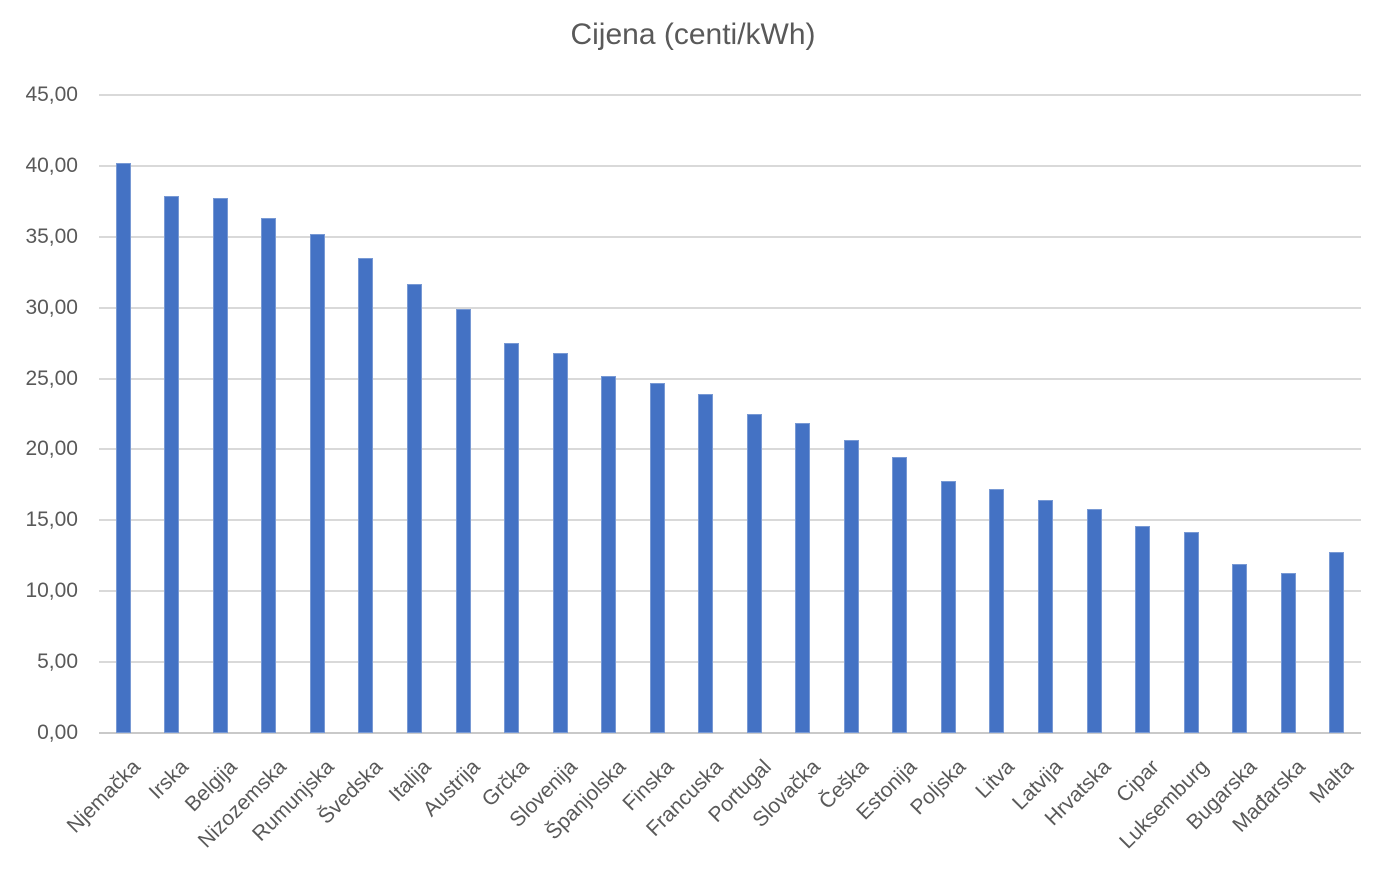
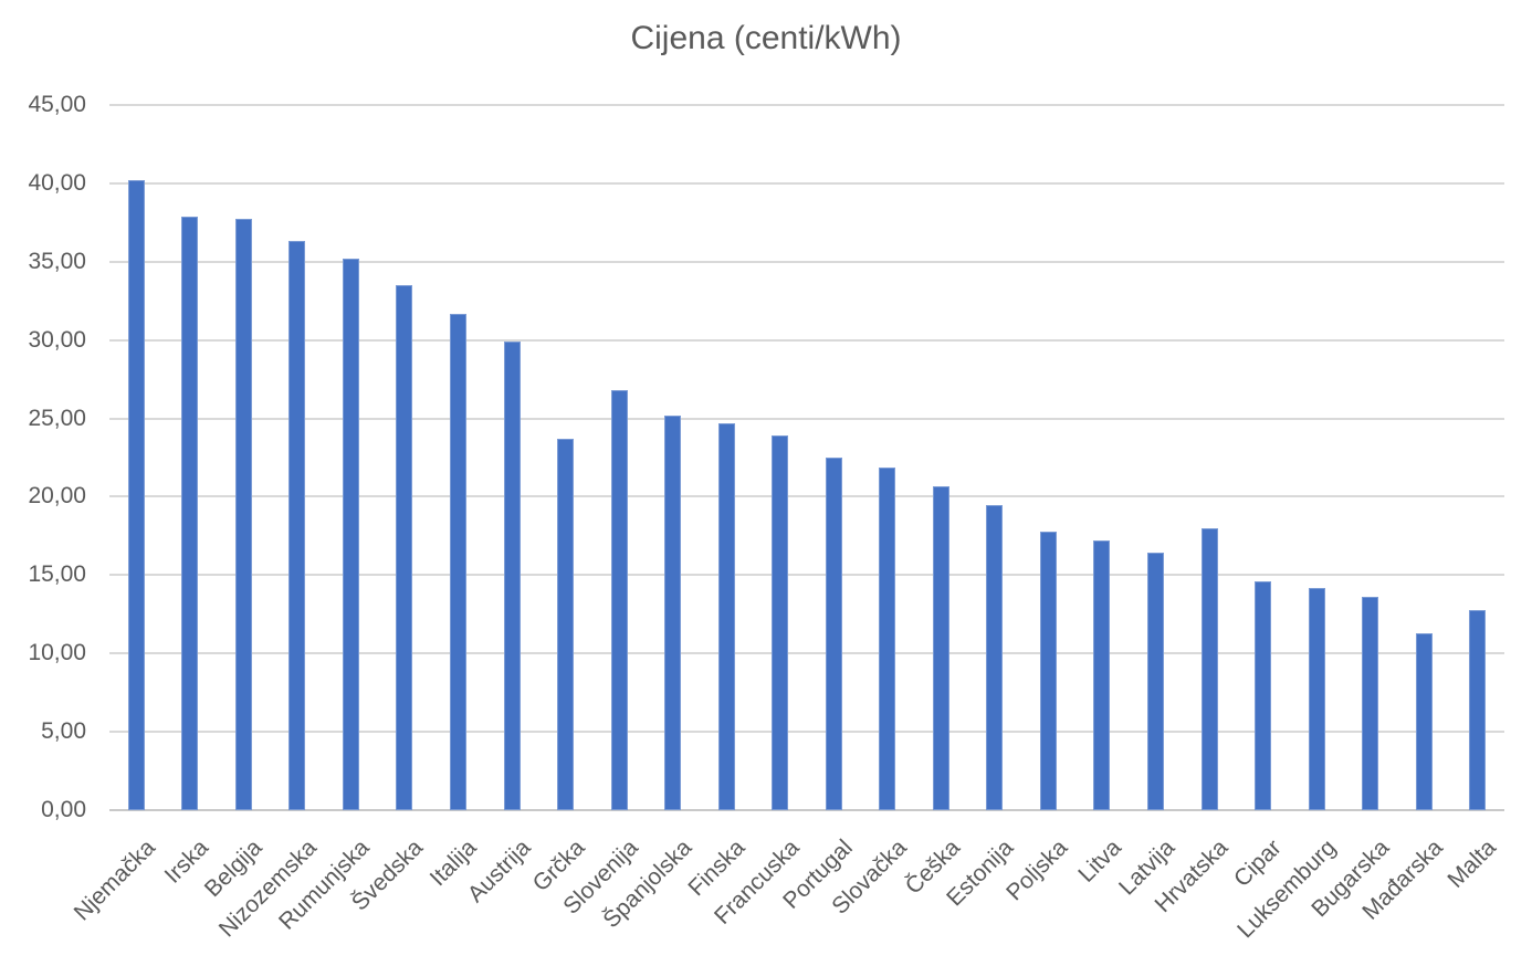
Grčka: 27,5 -> 23,7
Hrvatska: 15,8 -> 18,0
Bugarska: 11,9 -> 13,6
